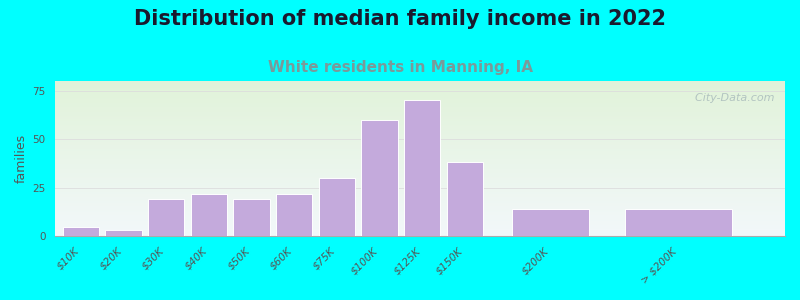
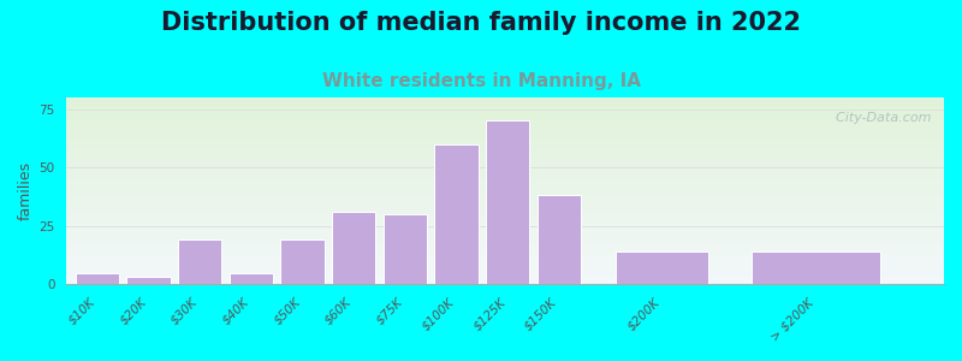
$40K: 22 -> 5
$60K: 22 -> 31
